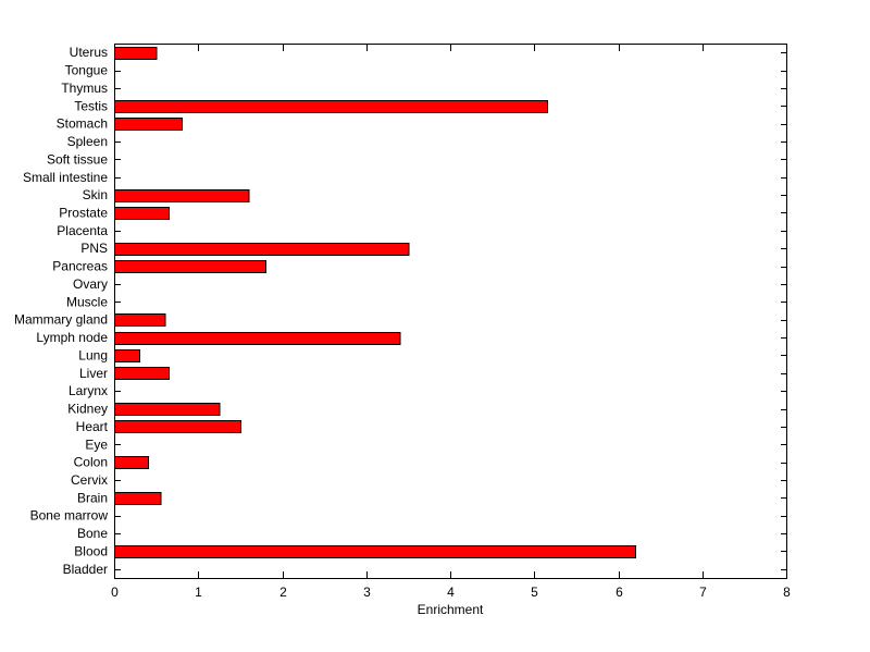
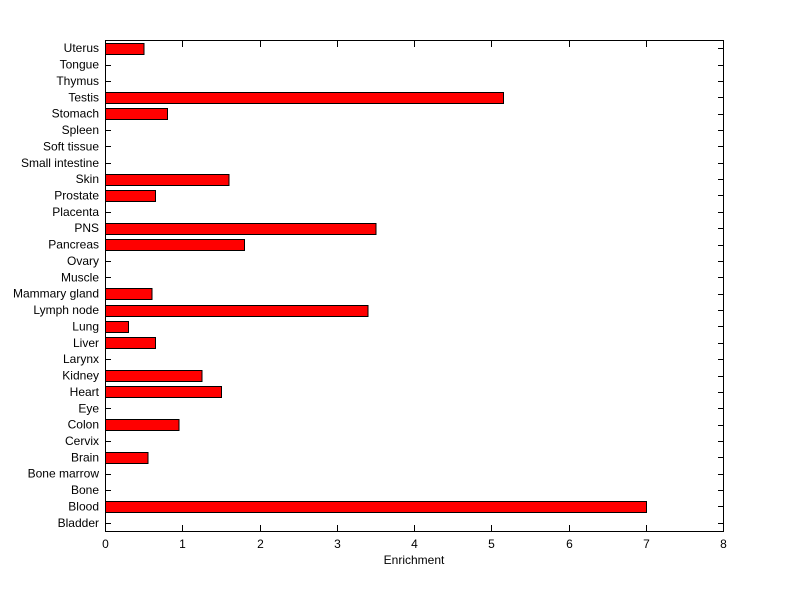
Colon: 0.4 -> 0.9
Blood: 6.2 -> 7.0
